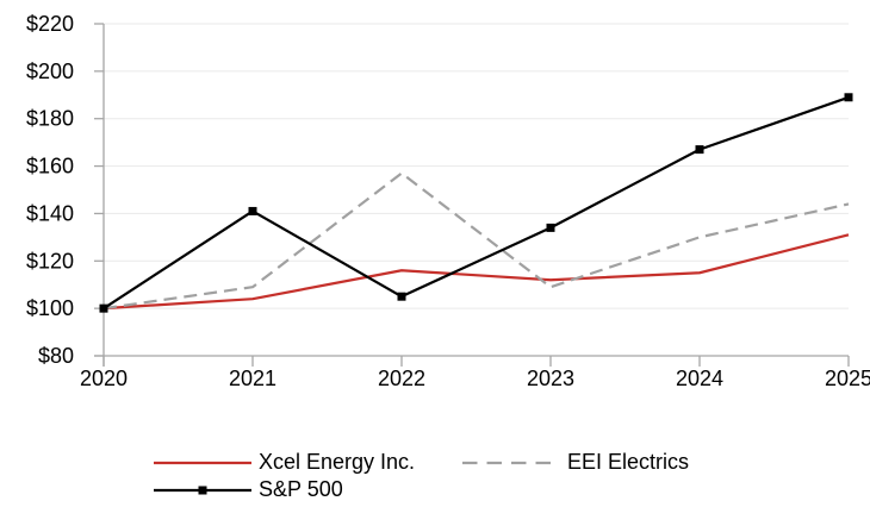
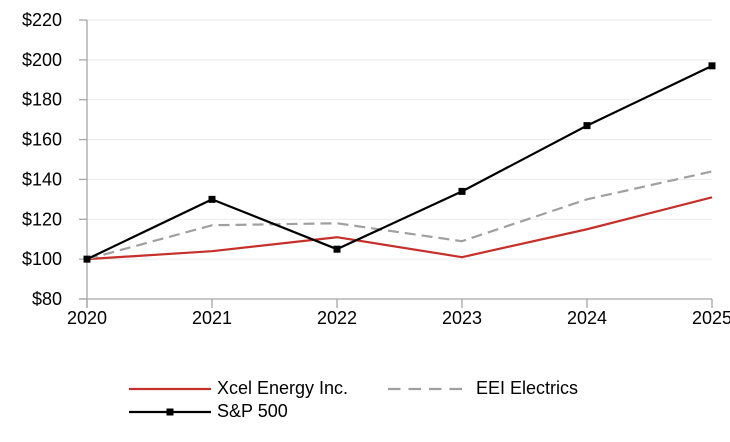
EEI Electrics/2021: $109 -> $117
S&P 500/2021: $141 -> $130
Xcel Energy Inc./2022: $116 -> $111
EEI Electrics/2022: $157 -> $118
Xcel Energy Inc./2023: $112 -> $101
S&P 500/2025: $189 -> $197
